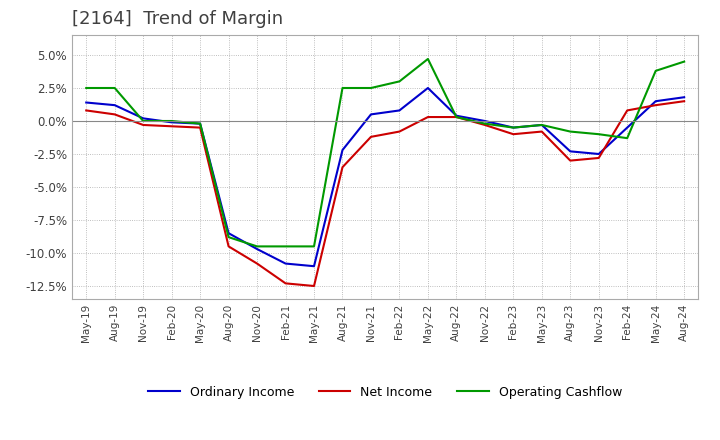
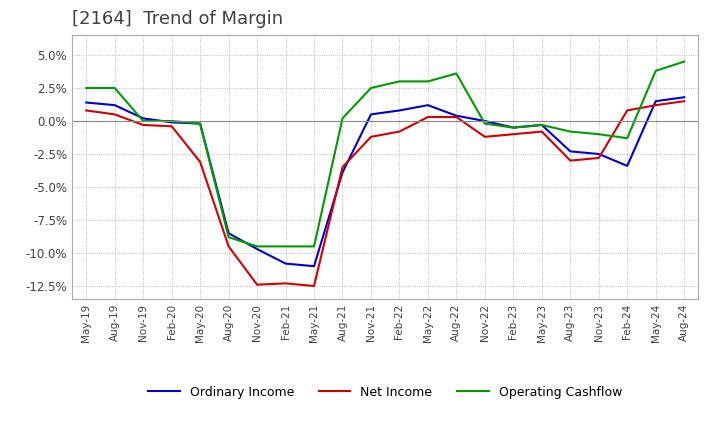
Net Income/May-20: -0.5% -> -3.1%
Net Income/Nov-20: -10.8% -> -12.4%
Ordinary Income/Aug-21: -2.2% -> -3.9%
Operating Cashflow/Aug-21: 2.5% -> 0.2%
Ordinary Income/May-22: 2.5% -> 1.2%
Operating Cashflow/May-22: 4.7% -> 3.0%
Operating Cashflow/Aug-22: 0.3% -> 3.6%
Net Income/Nov-22: -0.3% -> -1.2%
Ordinary Income/Feb-24: -0.5% -> -3.4%
